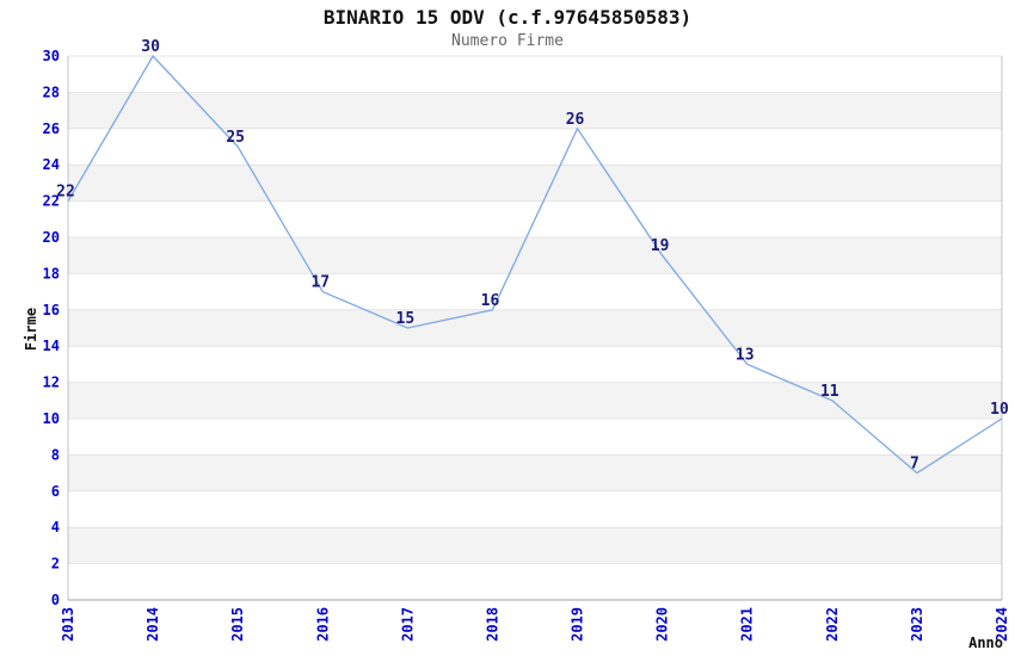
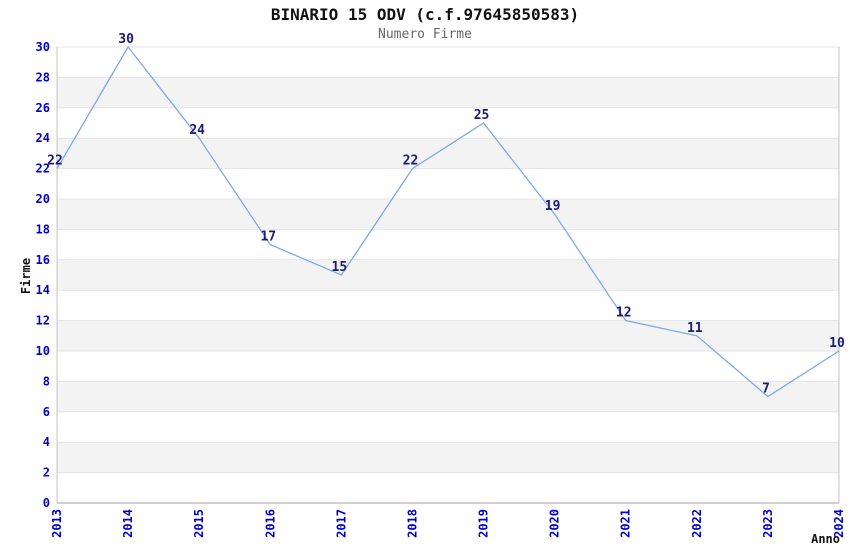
2015: 25 -> 24
2018: 16 -> 22
2019: 26 -> 25
2021: 13 -> 12
